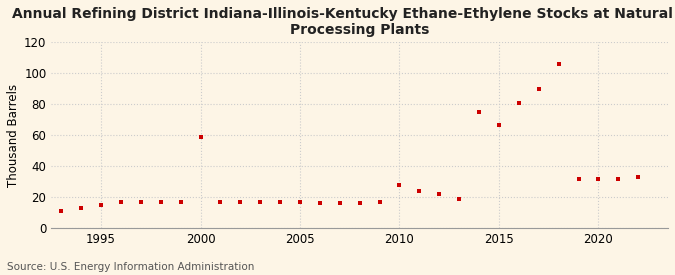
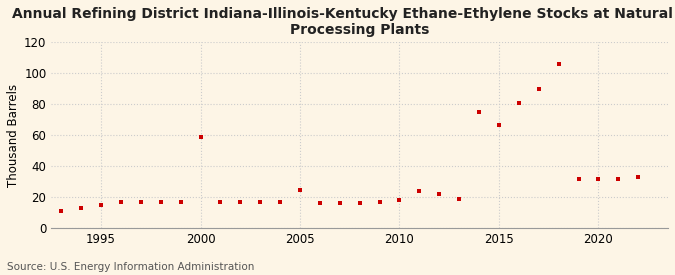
2005: 17 -> 25
2010: 28 -> 18
